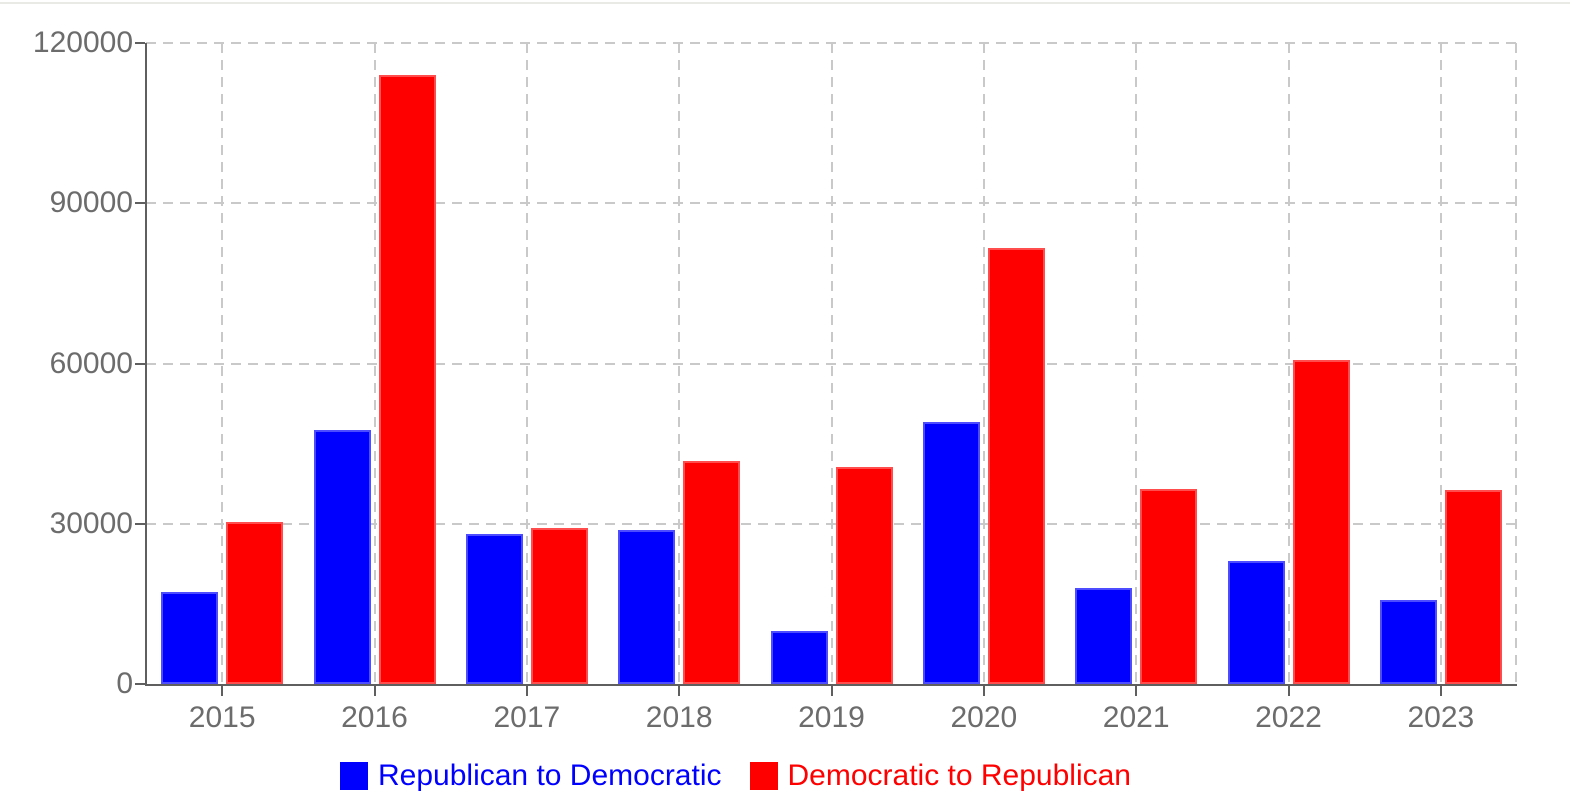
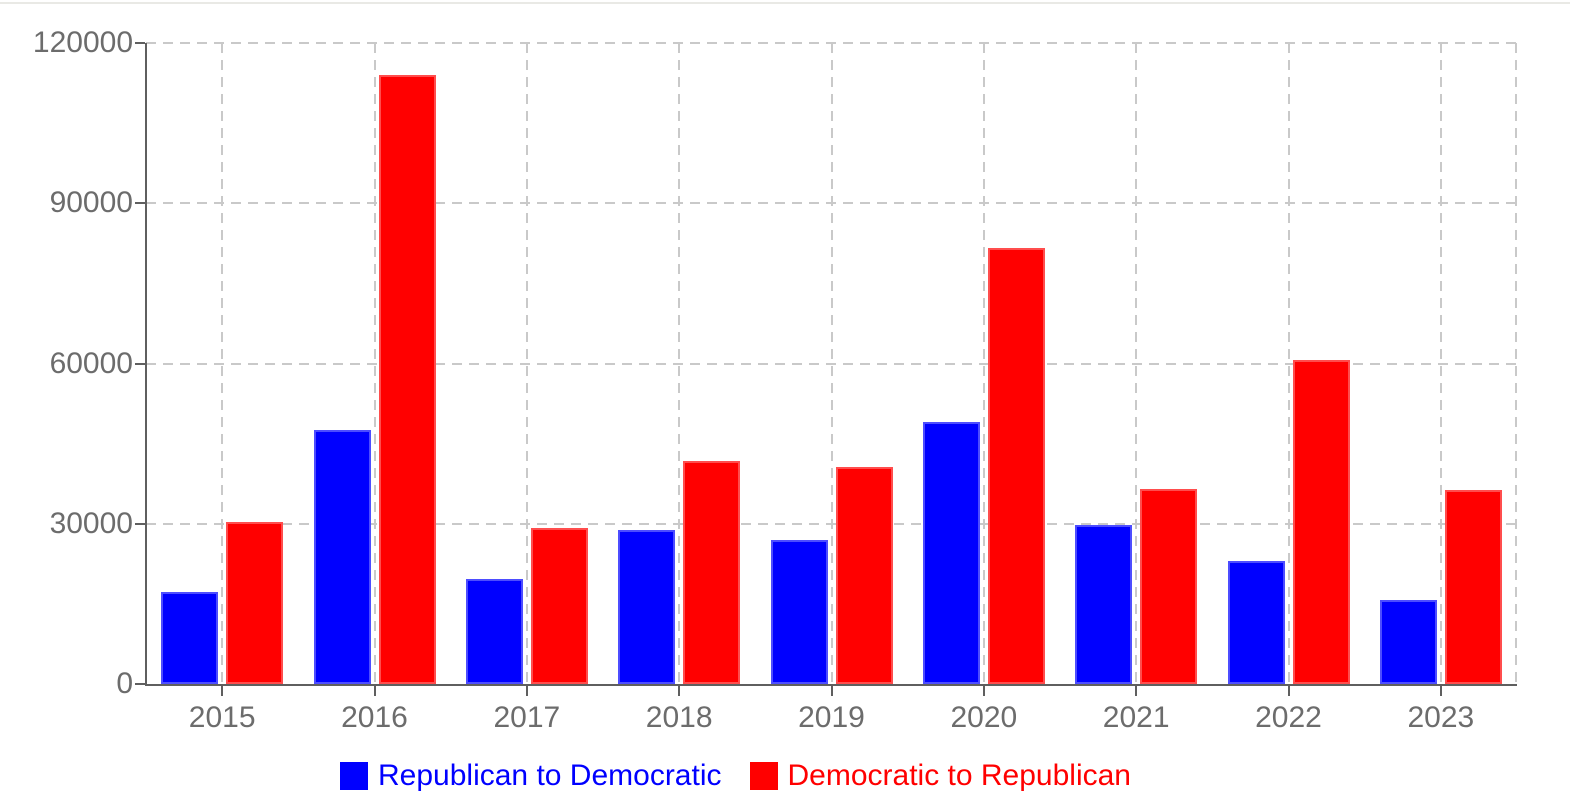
Republican to Democratic/2017: 28000 -> 20000
Republican to Democratic/2019: 10000 -> 27000
Republican to Democratic/2021: 18000 -> 30000
